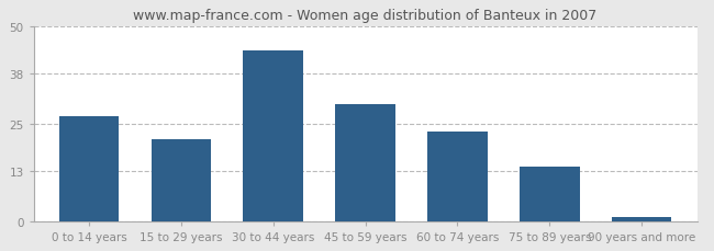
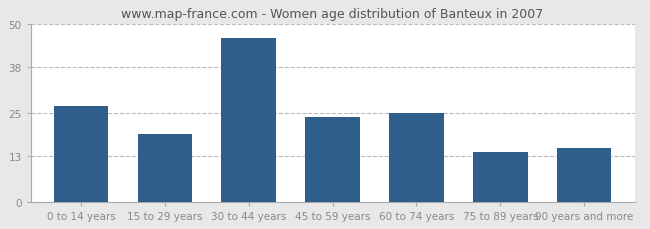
15 to 29 years: 21 -> 19
30 to 44 years: 44 -> 46
45 to 59 years: 30 -> 24
60 to 74 years: 23 -> 25
90 years and more: 1 -> 15
